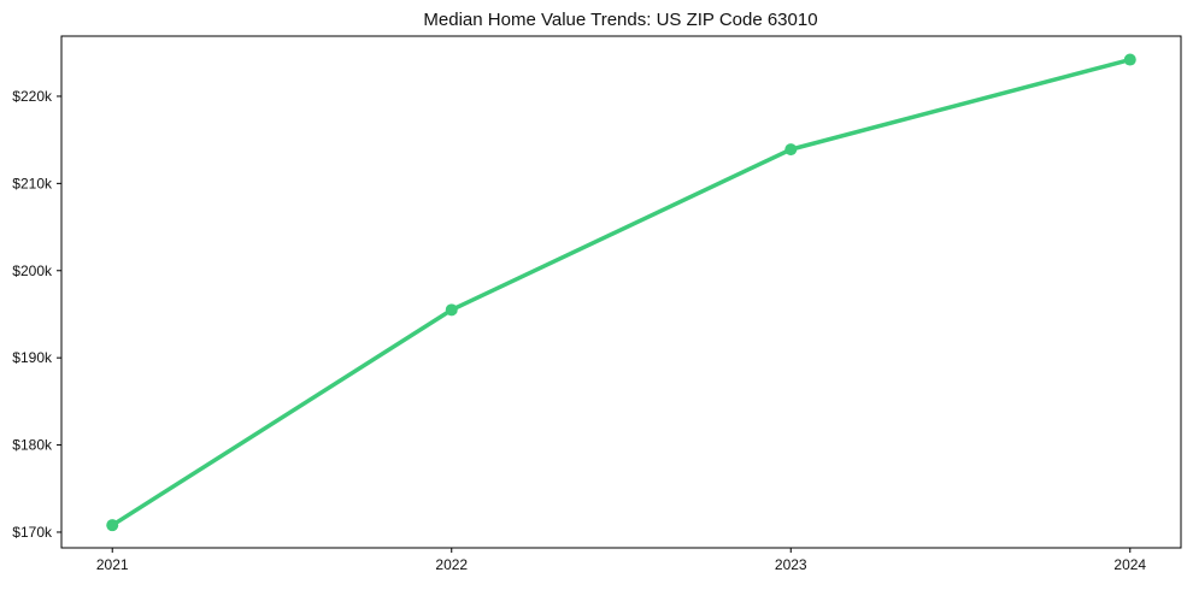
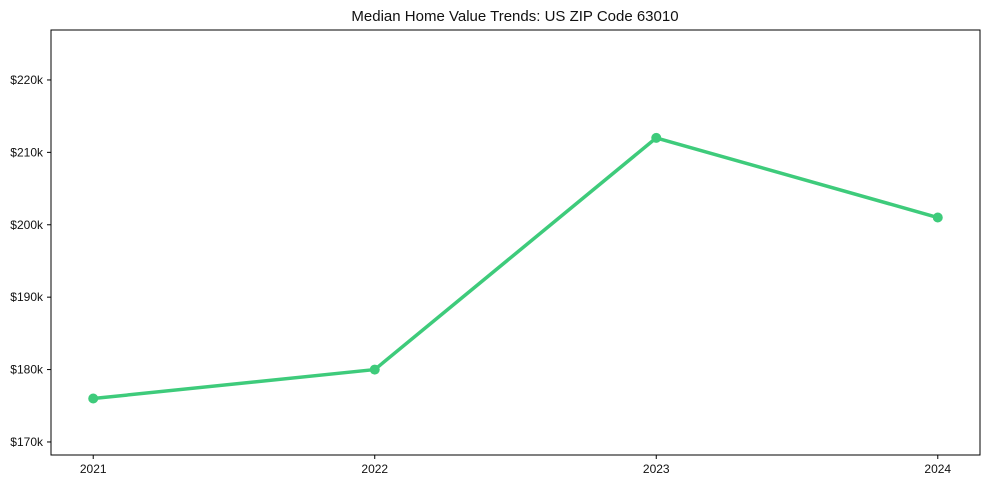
2021: $171k -> $176k
2022: $196k -> $180k
2023: $214k -> $212k
2024: $224k -> $201k
